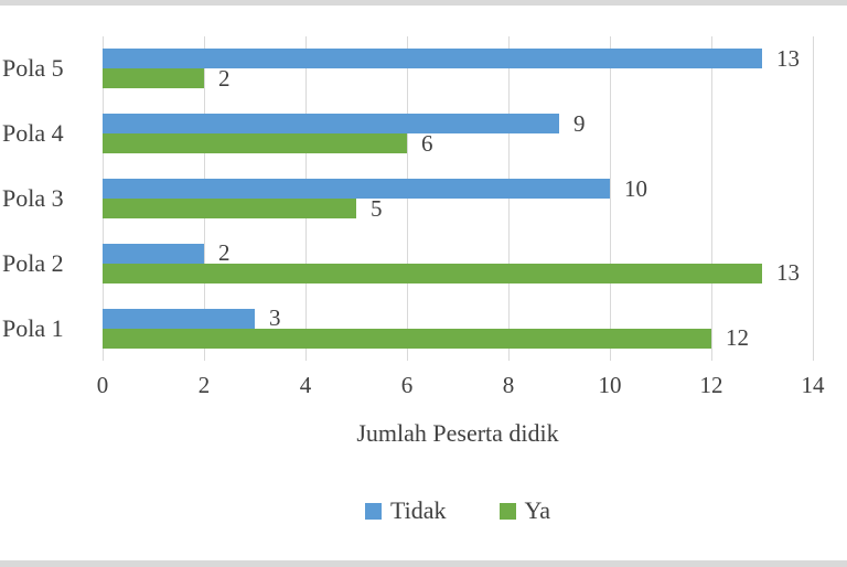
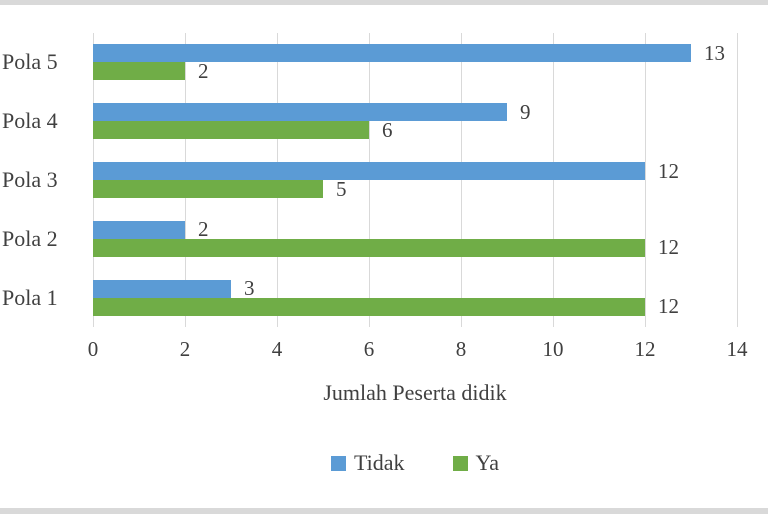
Tidak/Pola 3: 10 -> 12
Ya/Pola 2: 13 -> 12
